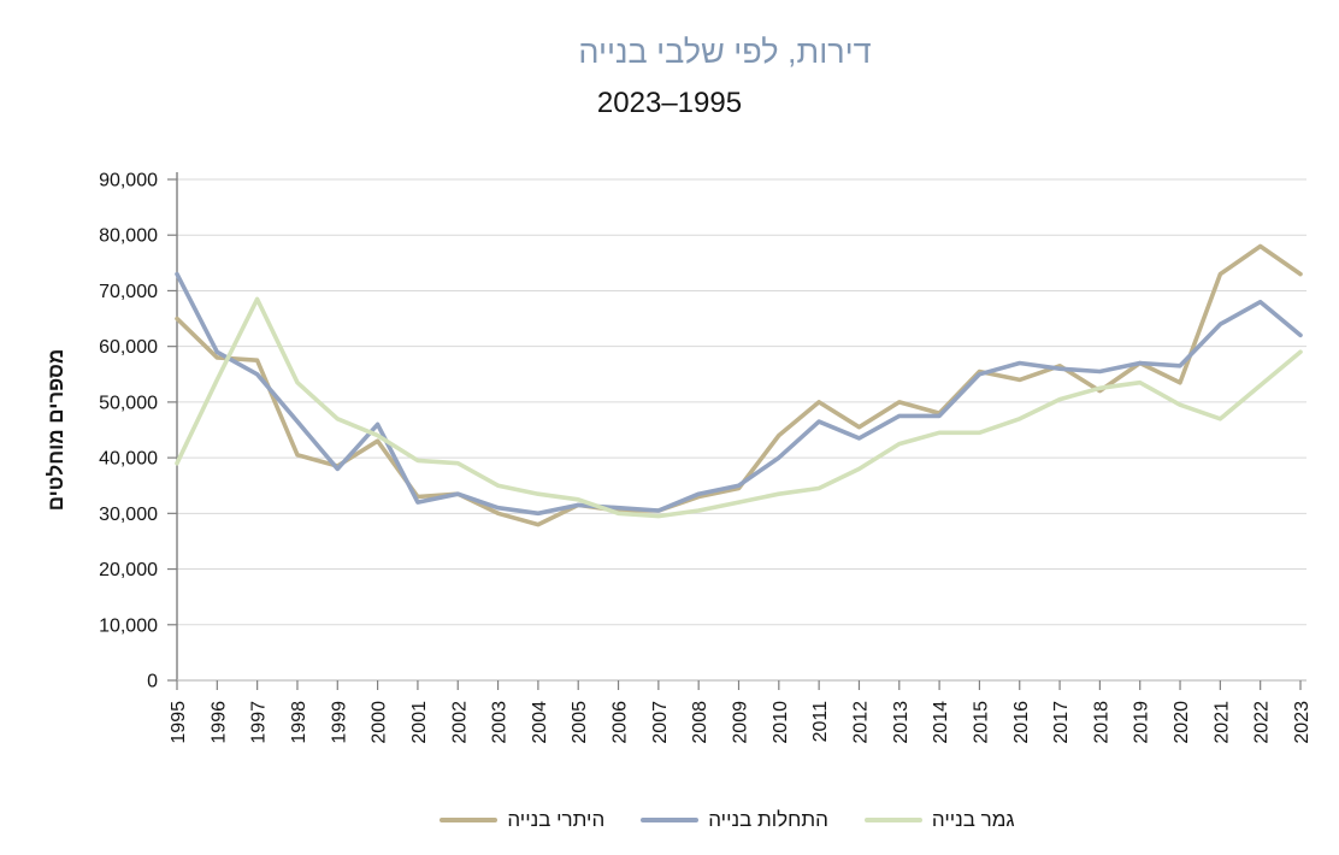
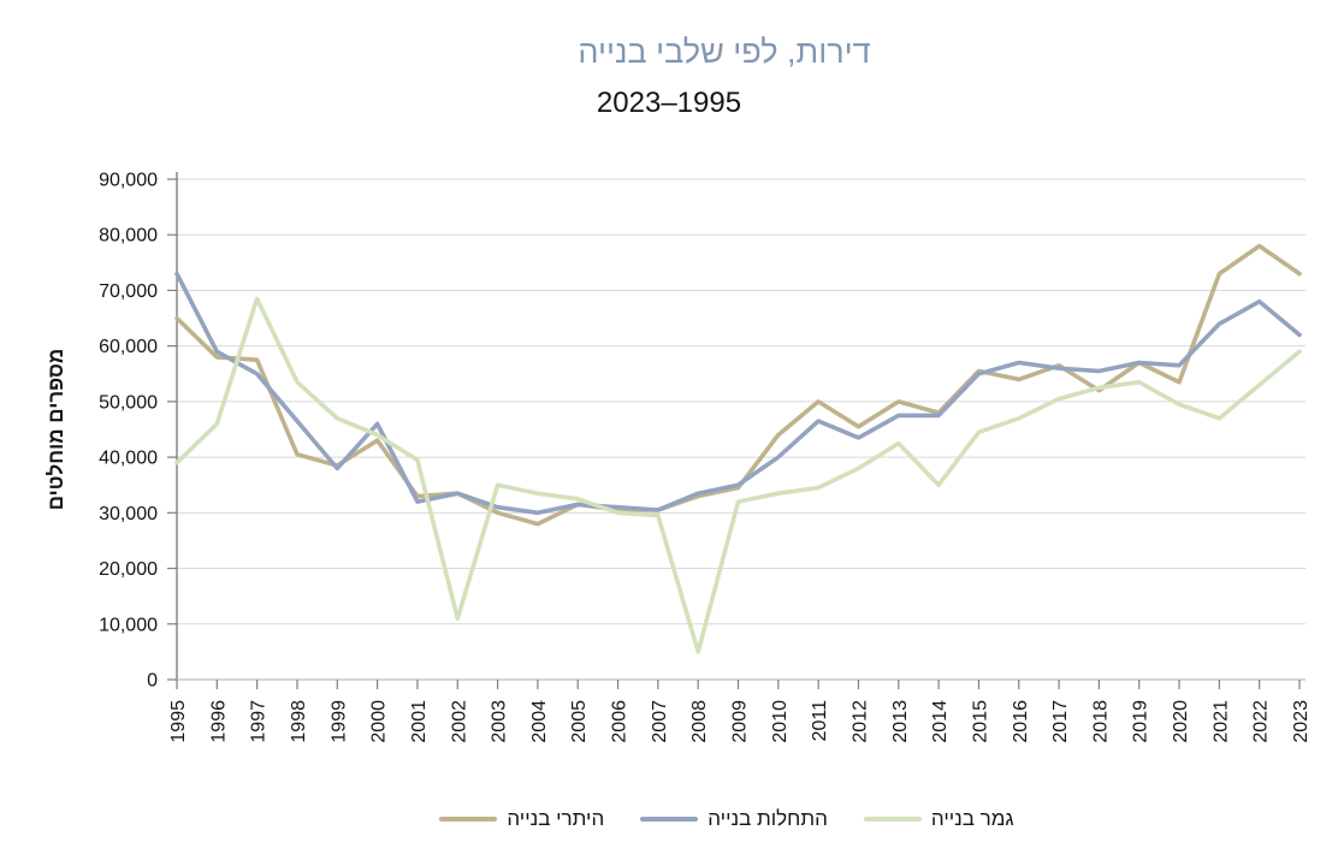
גמר בנייה/1996: 54000 -> 46000
גמר בנייה/2002: 39000 -> 11000
גמר בנייה/2008: 30000 -> 5000
גמר בנייה/2014: 44000 -> 35000
